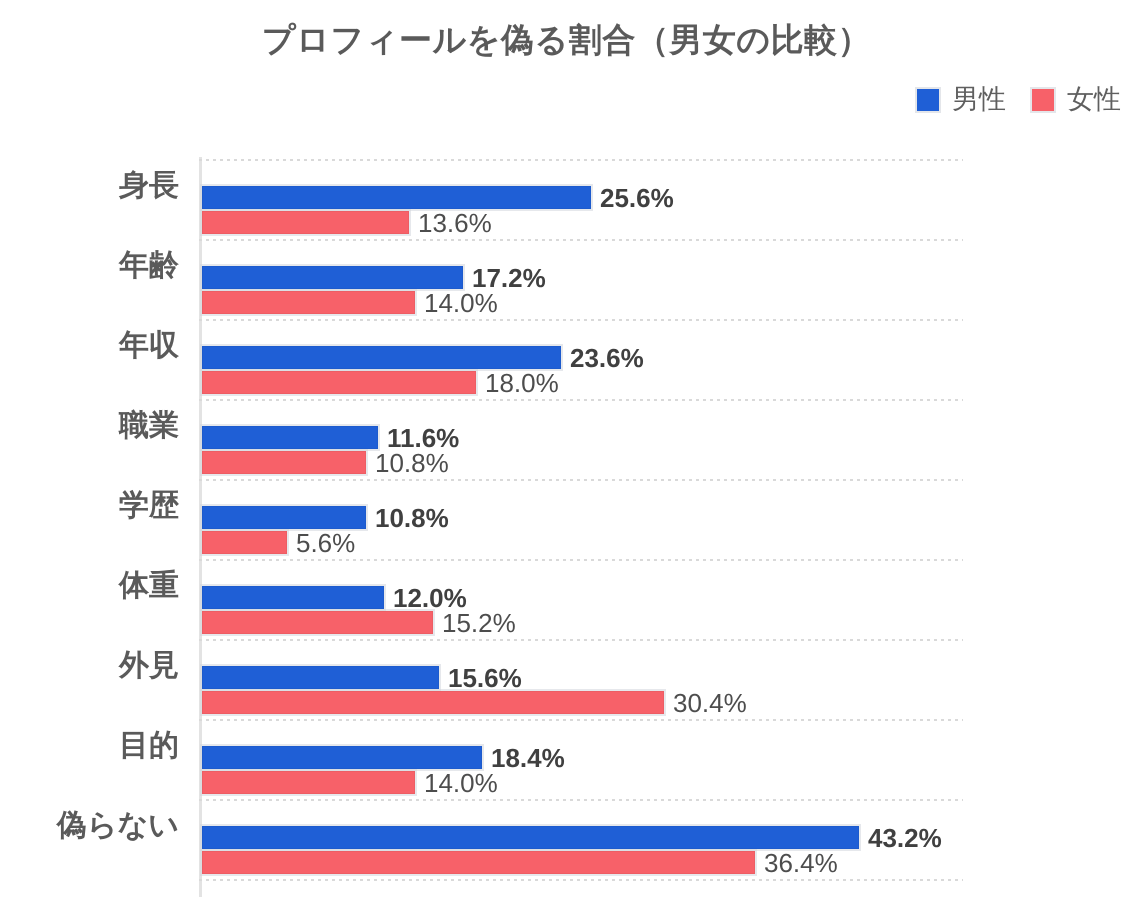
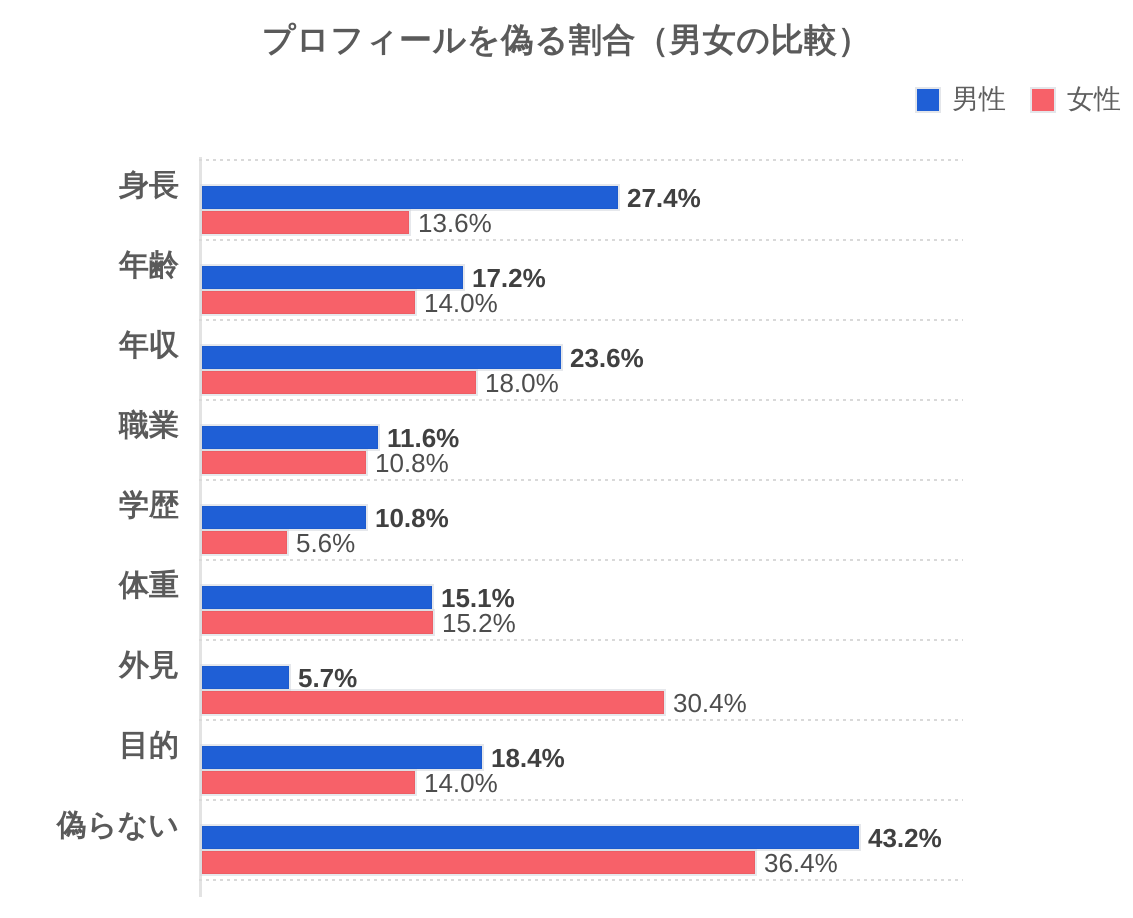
男性/身長: 25.6% -> 27.4%
男性/体重: 12.0% -> 15.1%
男性/外見: 15.6% -> 5.7%
